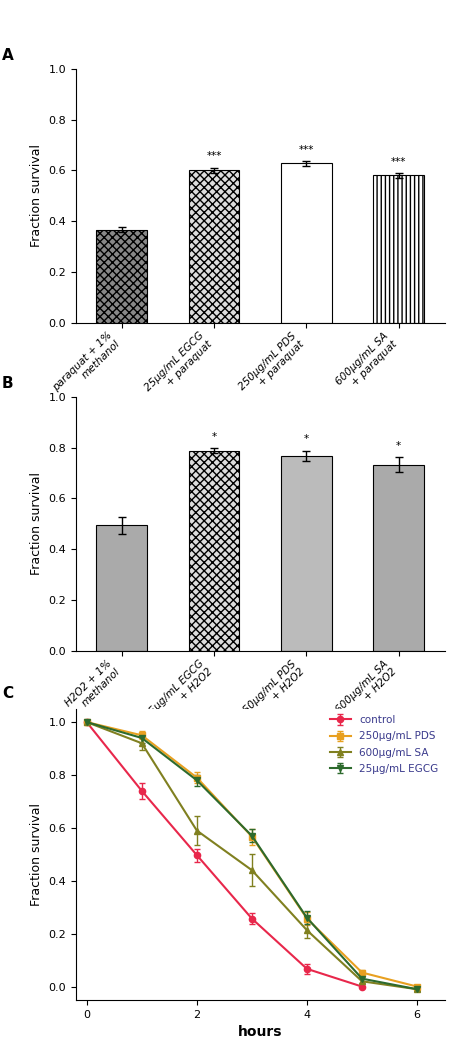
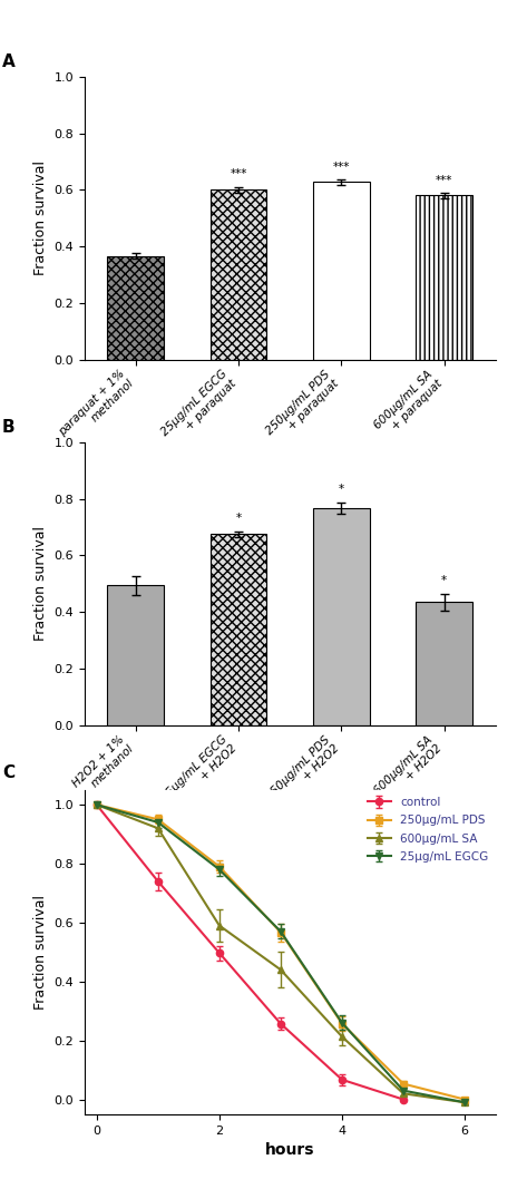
25μg/mL EGCG + H2O2: 0.787 -> 0.675
600μg/mL SA + H2O2: 0.733 -> 0.435
